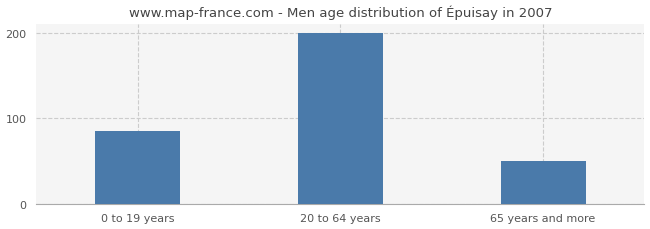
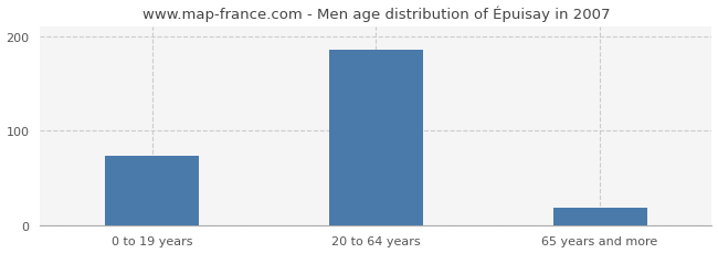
0 to 19 years: 85 -> 74
20 to 64 years: 200 -> 186
65 years and more: 50 -> 18
